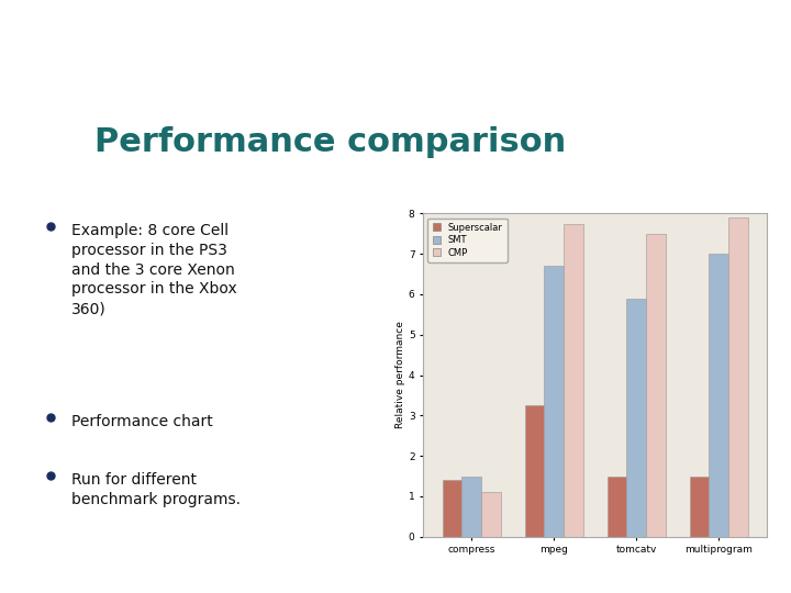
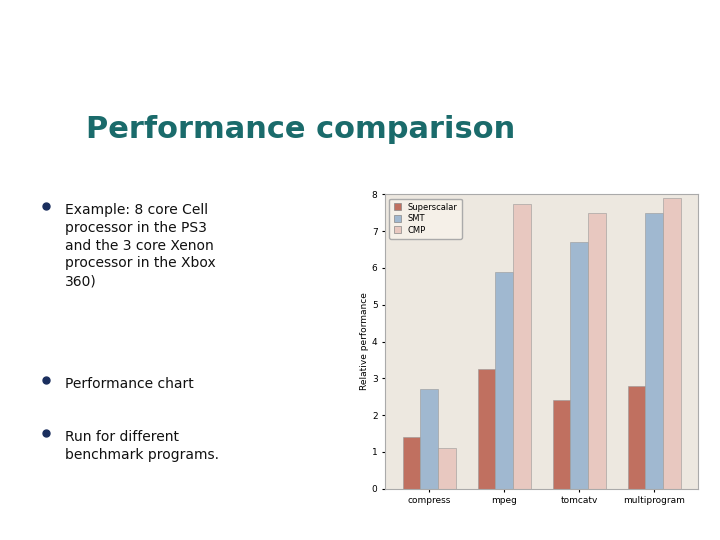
SMT/compress: 1.5 -> 2.7
SMT/mpeg: 6.7 -> 5.9
Superscalar/tomcatv: 1.50 -> 2.40
SMT/tomcatv: 5.9 -> 6.7
Superscalar/multiprogram: 1.50 -> 2.80
SMT/multiprogram: 7.0 -> 7.5
